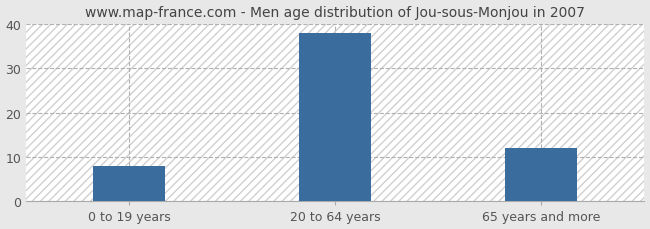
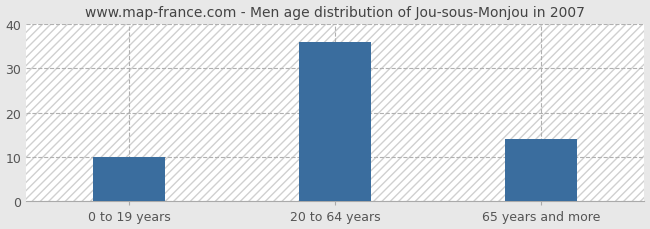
0 to 19 years: 8 -> 10
20 to 64 years: 38 -> 36
65 years and more: 12 -> 14
